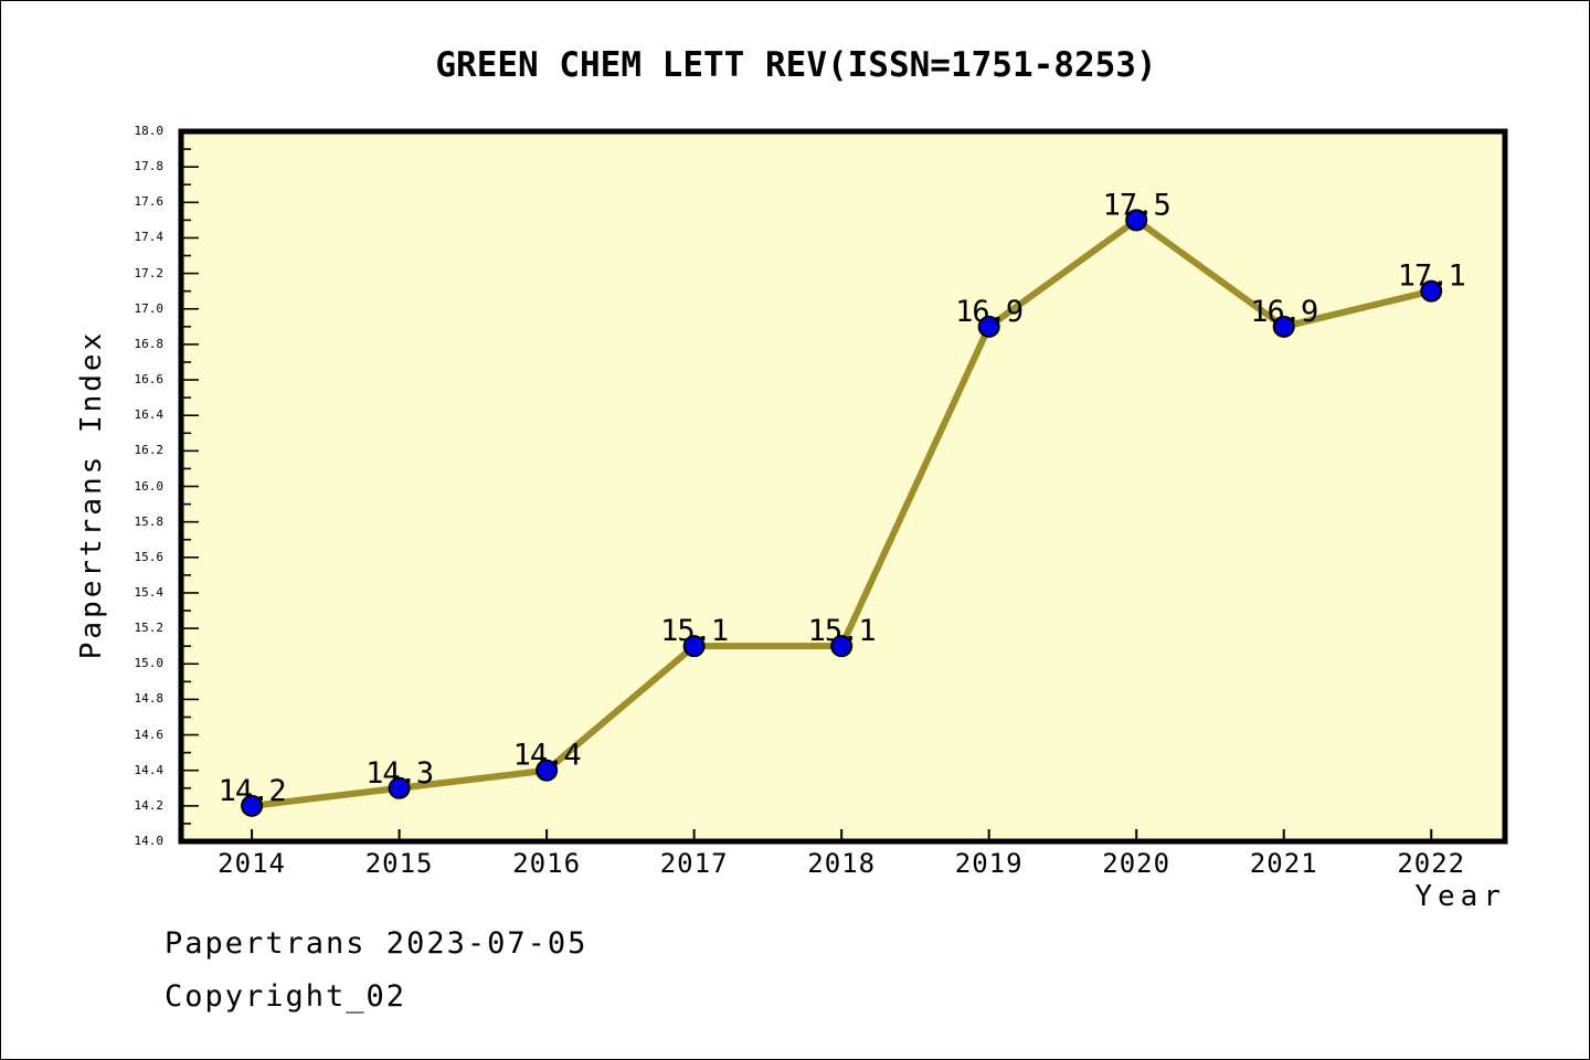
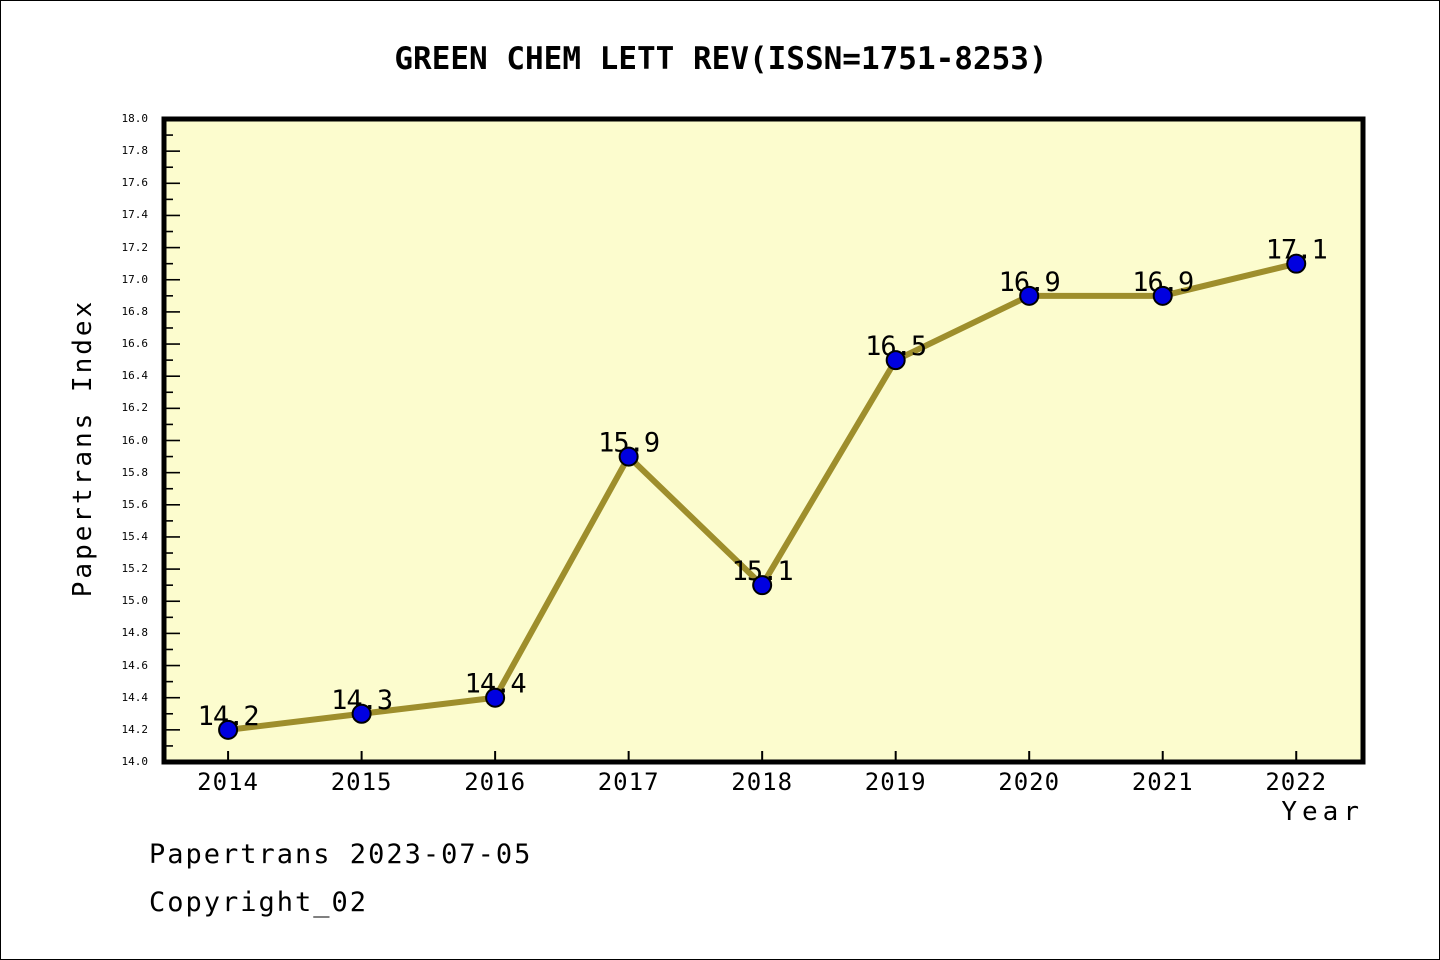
2017: 15.1 -> 15.9
2019: 16.9 -> 16.5
2020: 17.5 -> 16.9
